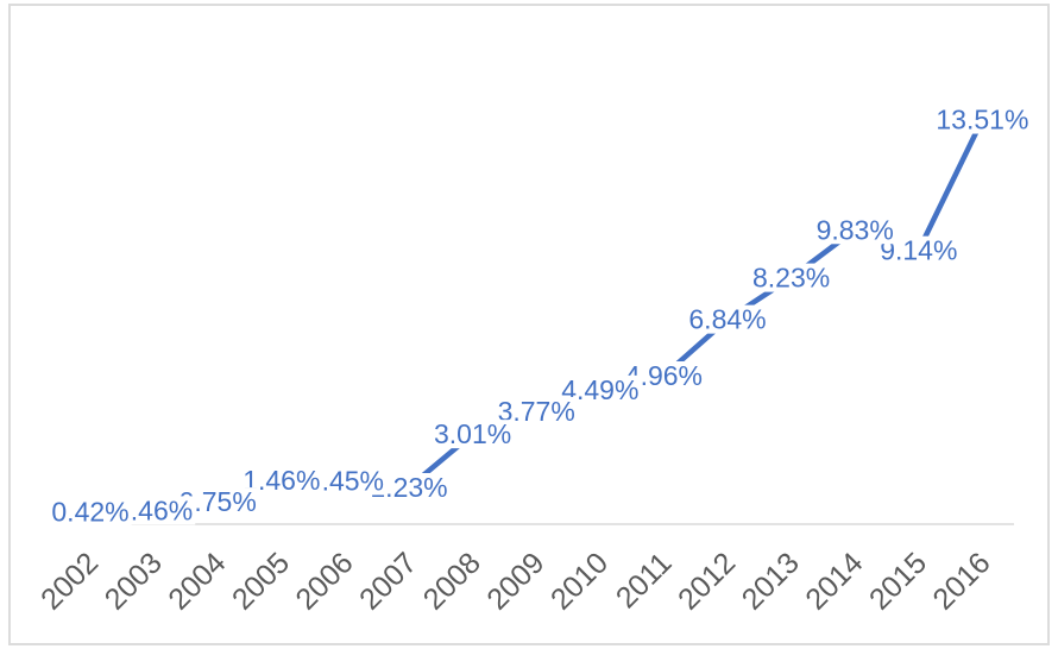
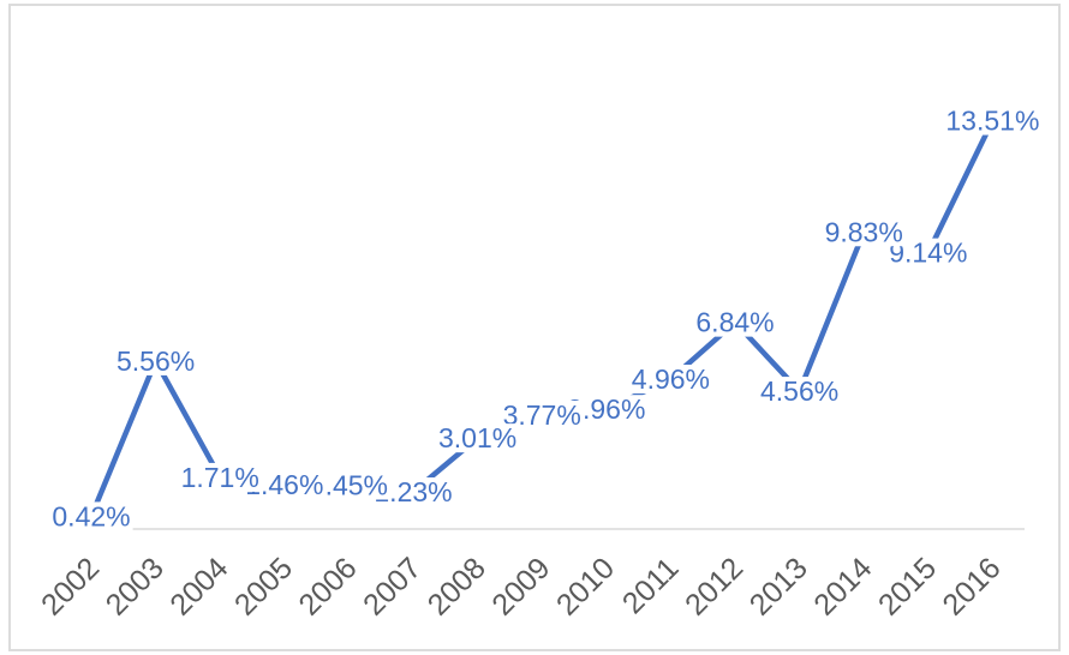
2003: 0.46% -> 5.56%
2004: 0.75% -> 1.71%
2010: 4.49% -> 3.96%
2013: 8.23% -> 4.56%
